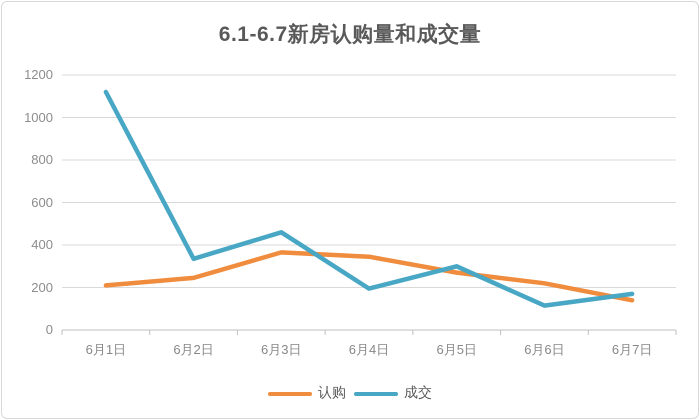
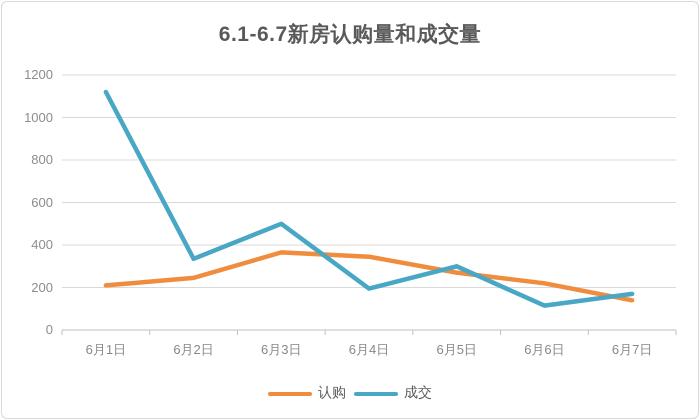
成交/6月3日: 460 -> 500
